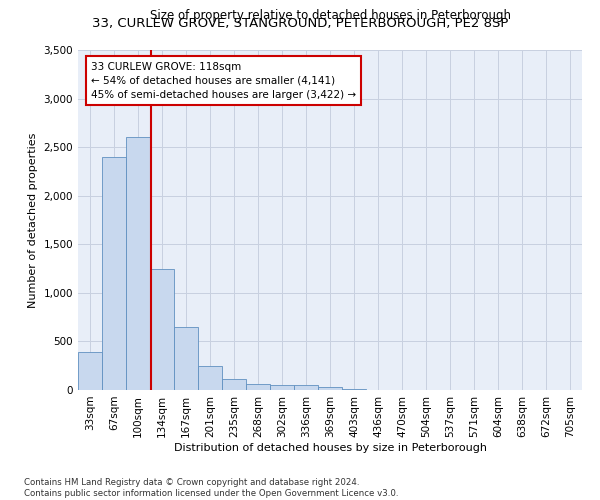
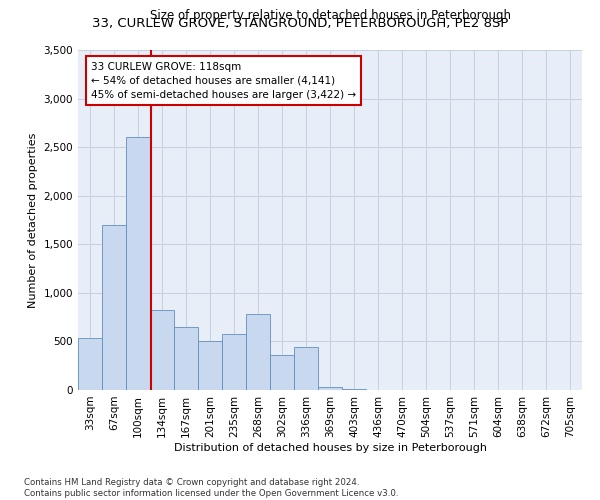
33sqm: 390 -> 540
67sqm: 2,400 -> 1,700
134sqm: 1,250 -> 820
201sqm: 250 -> 500
235sqm: 110 -> 580
268sqm: 60 -> 780
302sqm: 60 -> 360
336sqm: 50 -> 440
